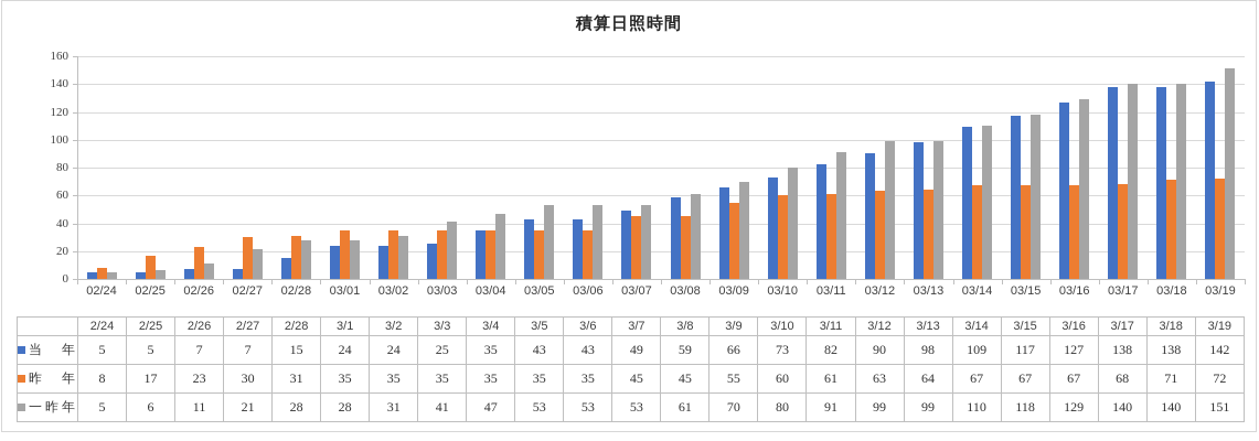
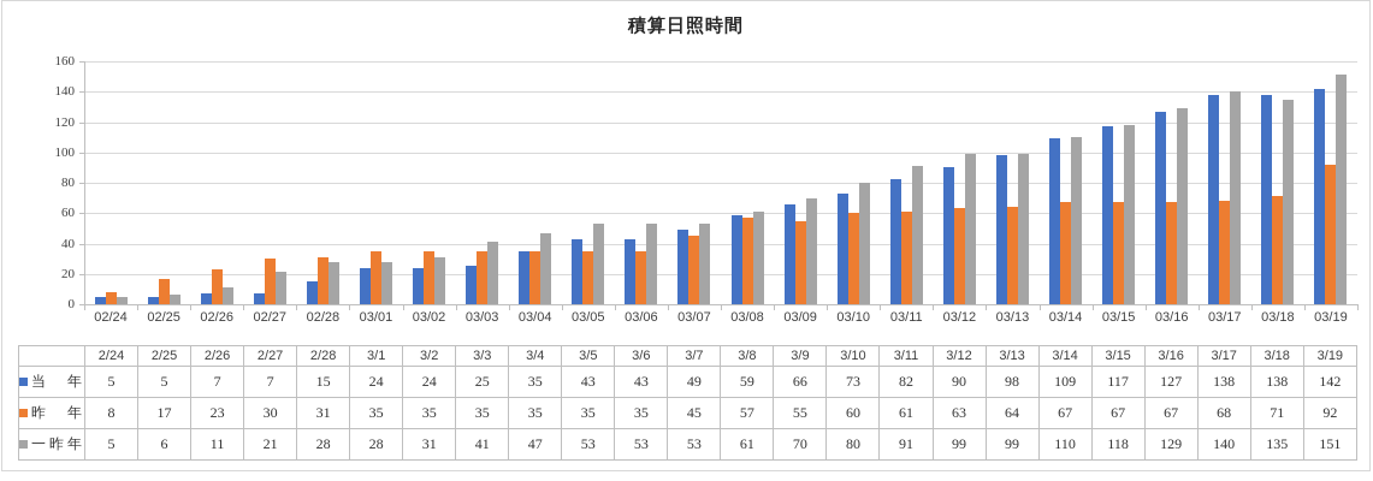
昨 年/03/08: 45 -> 57
一昨年/03/18: 140 -> 135
昨 年/03/19: 72 -> 92
